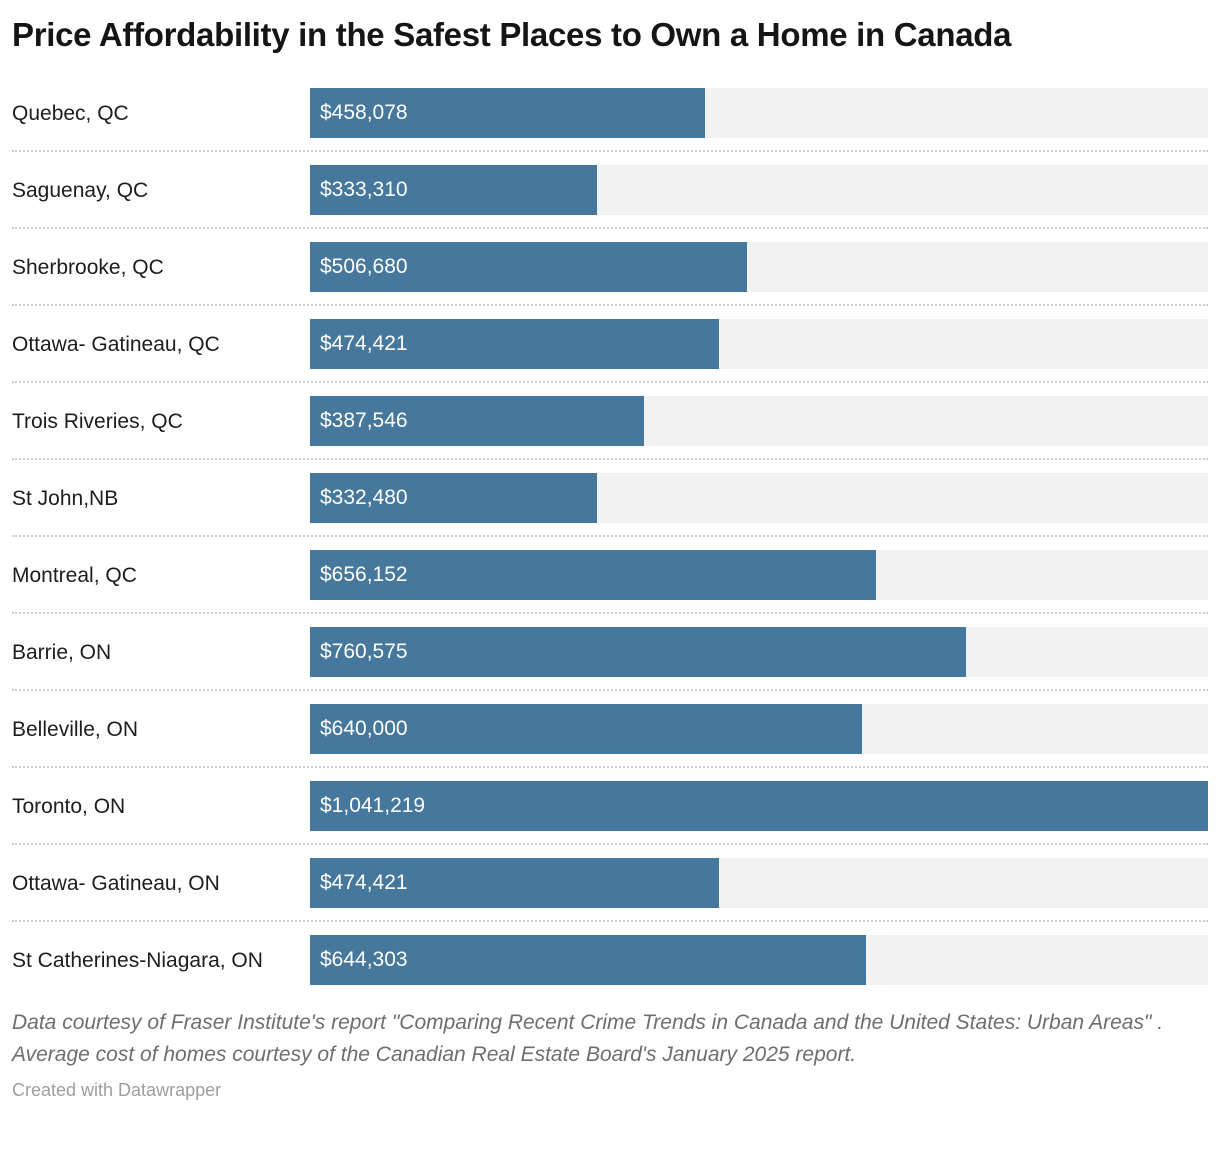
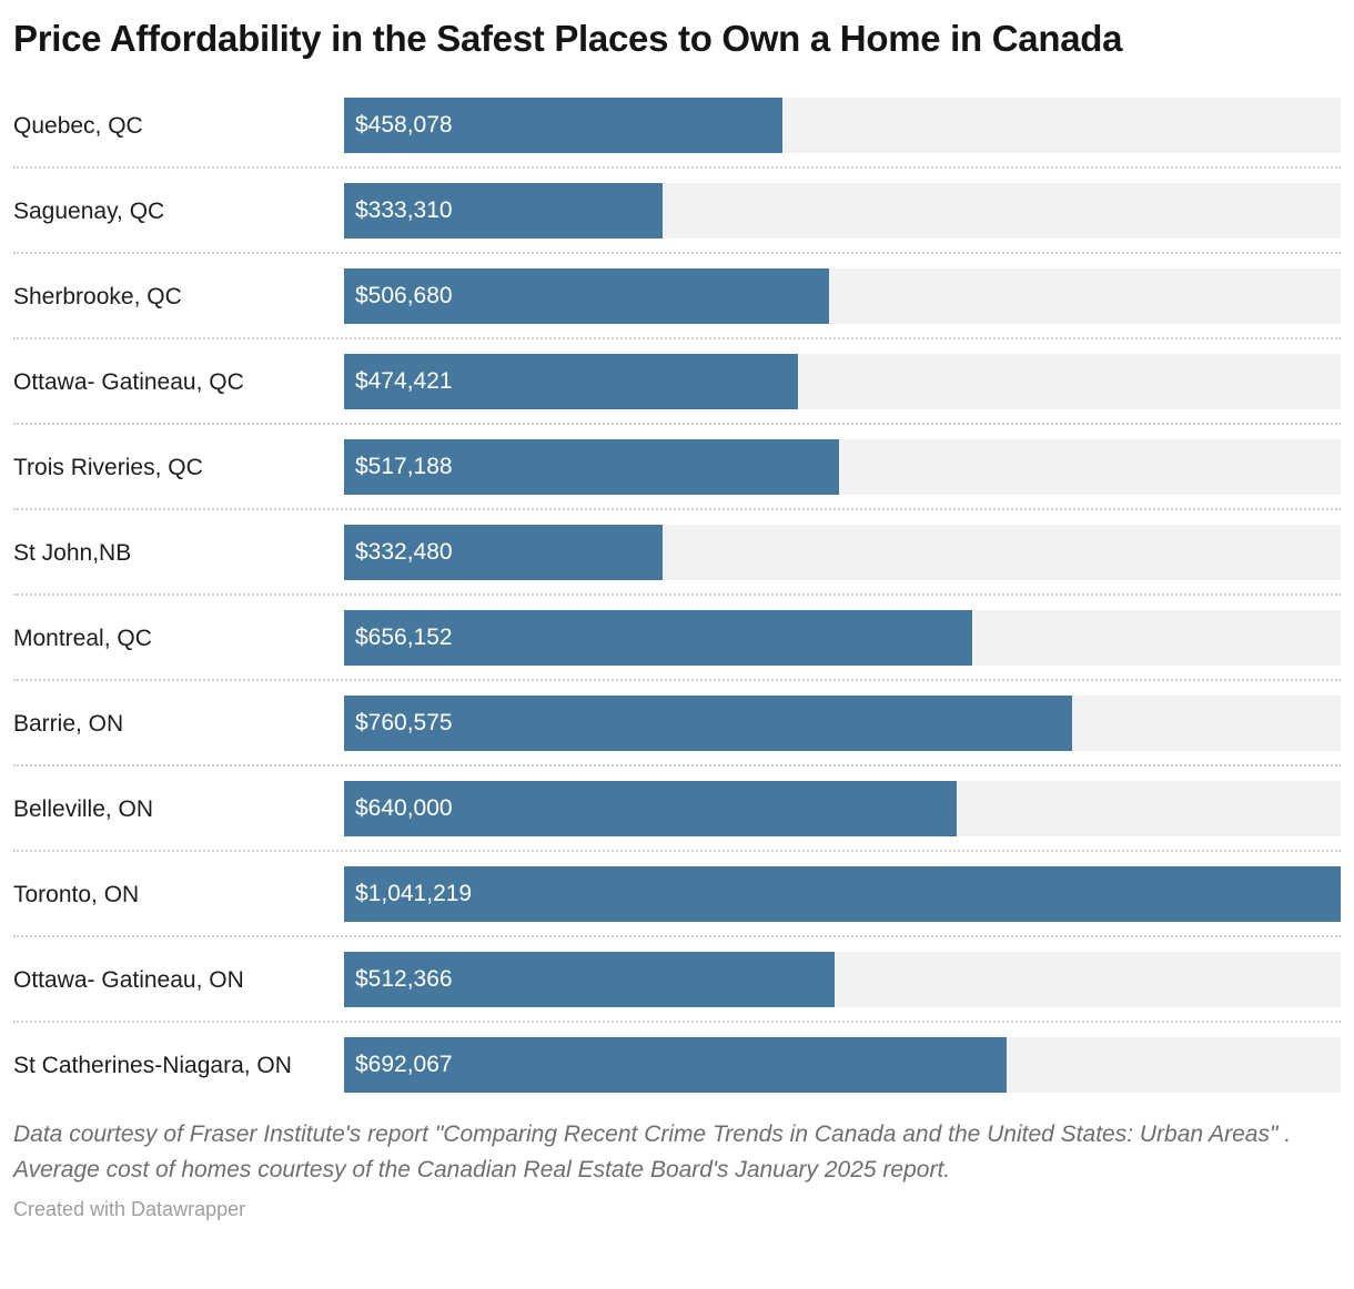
Trois Riveries, QC: $387,546 -> $517,188
Ottawa- Gatineau, ON: $474,421 -> $512,366
St Catherines-Niagara, ON: $644,303 -> $692,067
